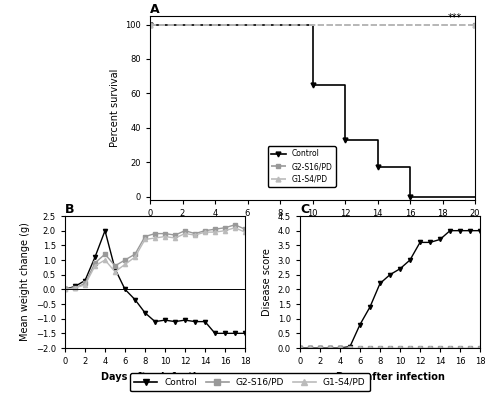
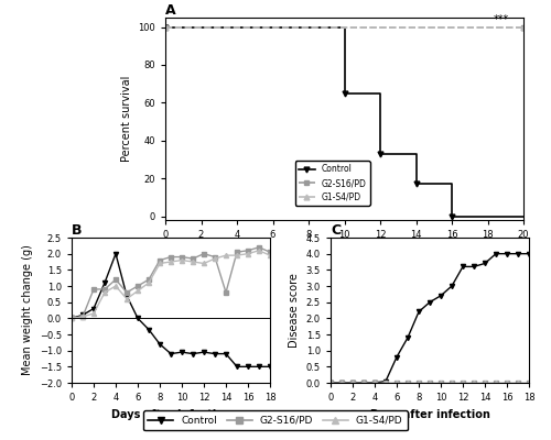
B/G2-S16/PD/2: 0.20 -> 0.90
B/G1-S4/PD/12: 1.90 -> 1.70
B/G2-S16/PD/14: 2.00 -> 0.80
